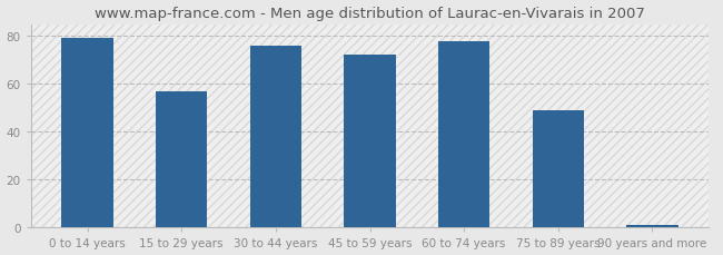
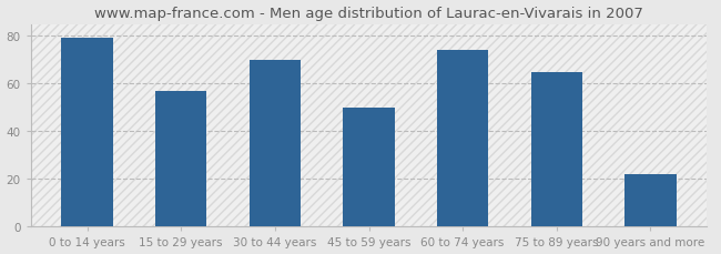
30 to 44 years: 76 -> 70
45 to 59 years: 72 -> 50
60 to 74 years: 78 -> 74
75 to 89 years: 49 -> 65
90 years and more: 1 -> 22
